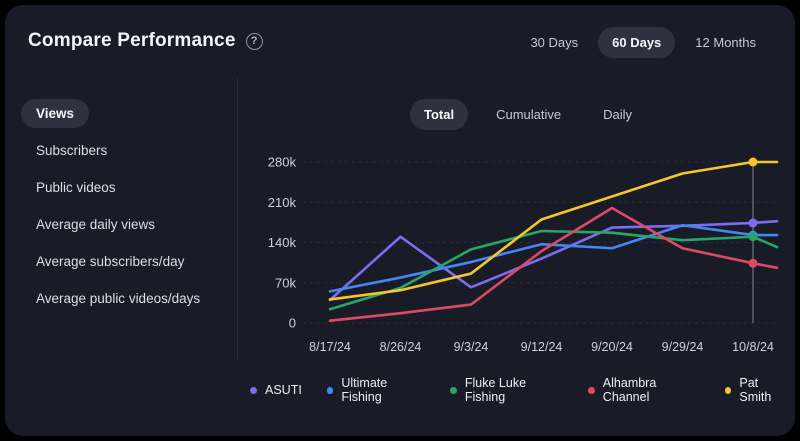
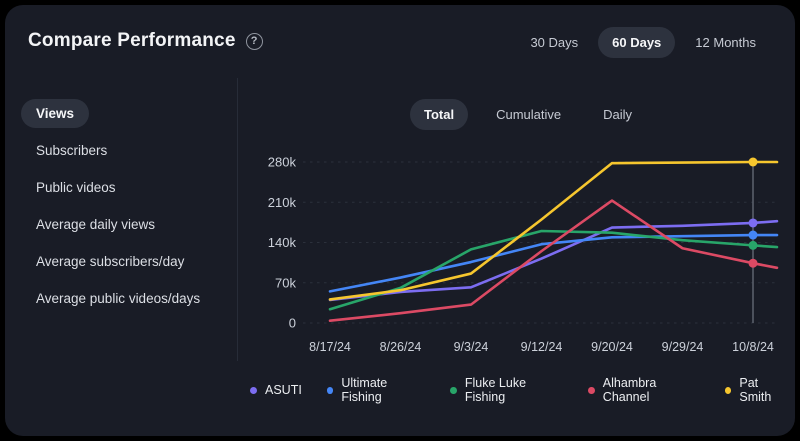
ASUTI/8/26/24: 150k -> 50k
Ultimate Fishing/9/20/24: 130k -> 150k
Alhambra Channel/9/20/24: 200k -> 210k
Pat Smith/9/20/24: 220k -> 280k
Ultimate Fishing/9/29/24: 170k -> 150k
Pat Smith/9/29/24: 260k -> 280k
Fluke Luke Fishing/10/8/24: 150k -> 140k
